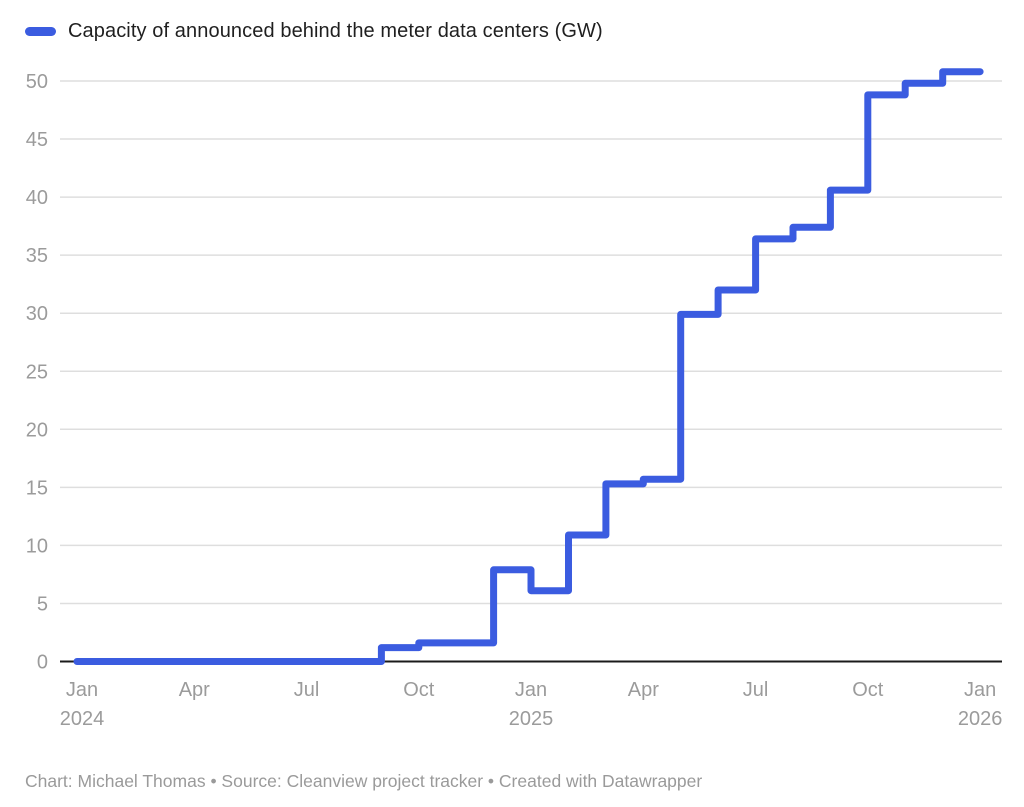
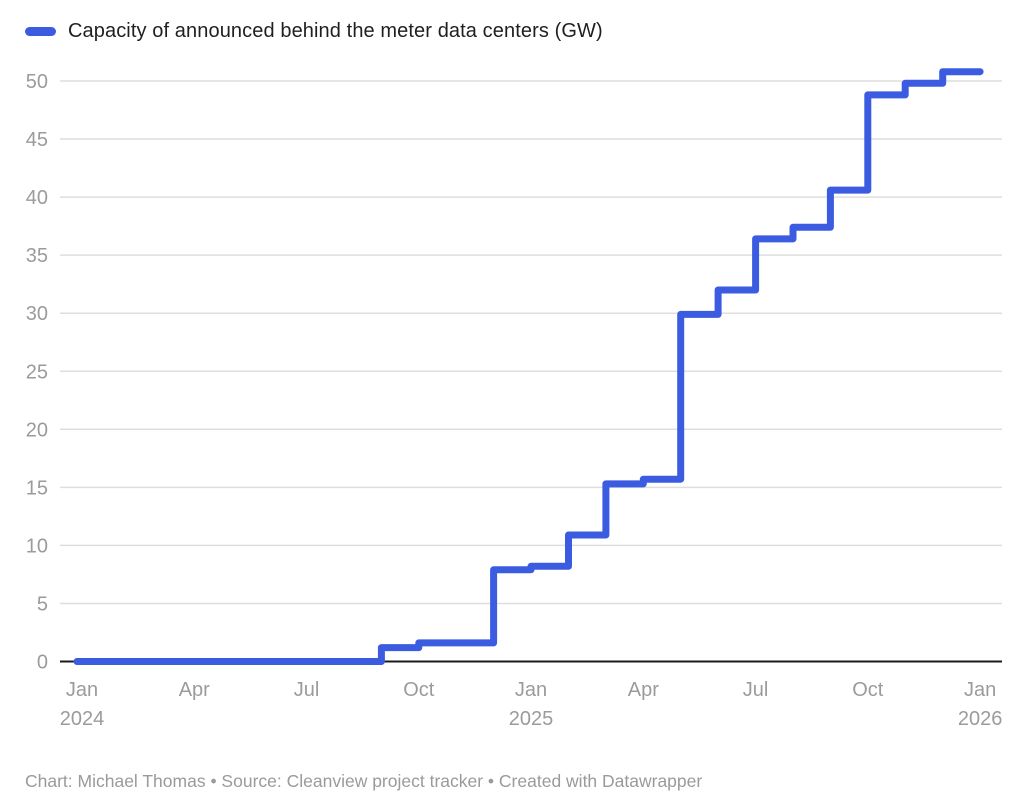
Jan 2025: 6.1 -> 8.2
